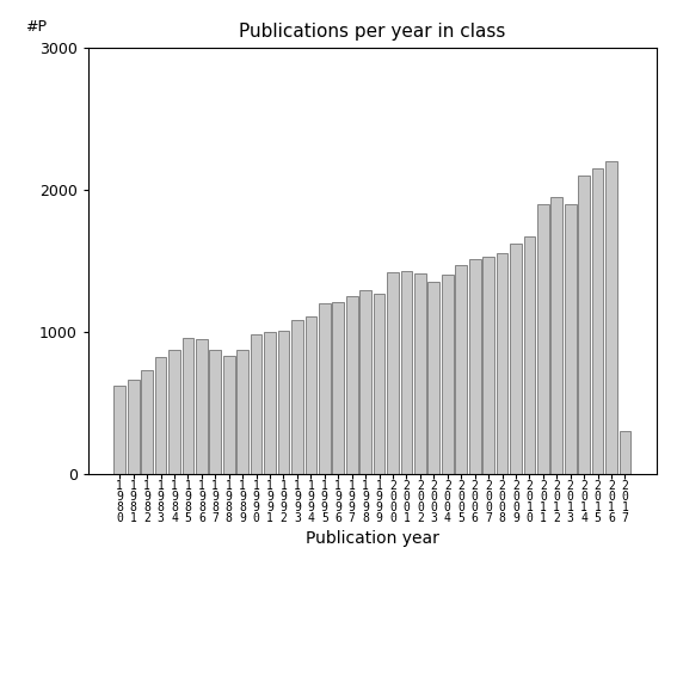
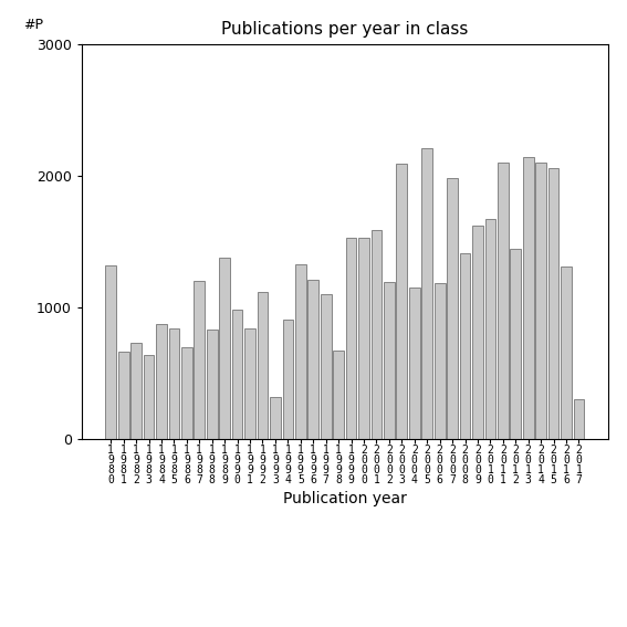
1 9 8 0: 620 -> 1320
1 9 8 3: 820 -> 640
1 9 8 5: 960 -> 840
1 9 8 6: 950 -> 700
1 9 8 7: 870 -> 1200
1 9 8 9: 870 -> 1380
1 9 9 1: 1000 -> 840
1 9 9 2: 1010 -> 1120
1 9 9 3: 1080 -> 320
1 9 9 4: 1110 -> 910
1 9 9 5: 1200 -> 1330
1 9 9 7: 1250 -> 1100
1 9 9 8: 1290 -> 670
1 9 9 9: 1270 -> 1530
2 0 0 0: 1420 -> 1530
2 0 0 1: 1430 -> 1590
2 0 0 2: 1410 -> 1190
2 0 0 3: 1350 -> 2090
2 0 0 4: 1400 -> 1150
2 0 0 5: 1470 -> 2210
2 0 0 6: 1510 -> 1180
2 0 0 7: 1530 -> 1980
2 0 0 8: 1550 -> 1410
2 0 1 1: 1900 -> 2100
2 0 1 2: 1950 -> 1440
2 0 1 3: 1900 -> 2140
2 0 1 5: 2150 -> 2060
2 0 1 6: 2200 -> 1310
